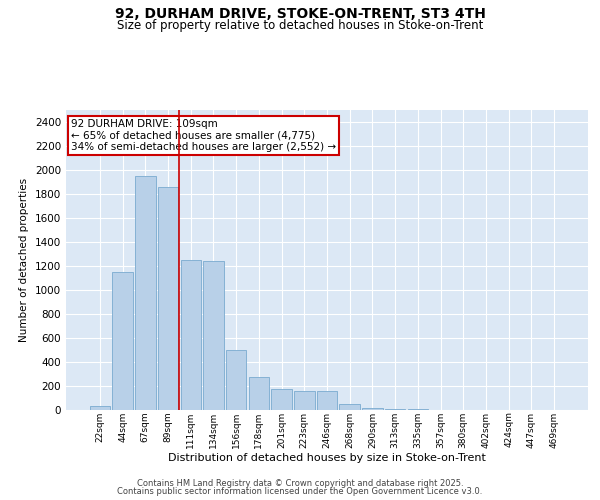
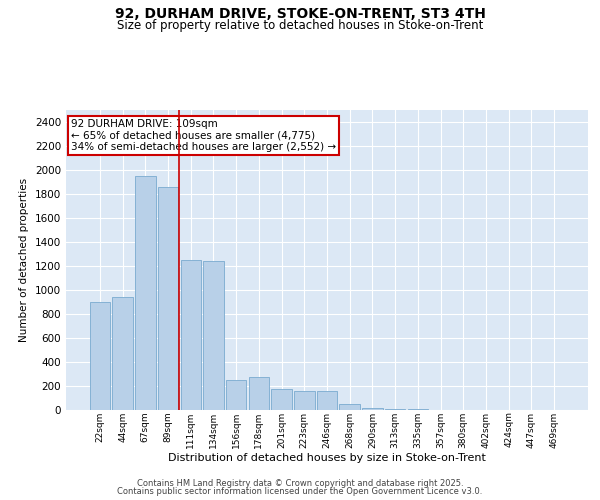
22sqm: 30 -> 900
44sqm: 1150 -> 940
156sqm: 500 -> 250
